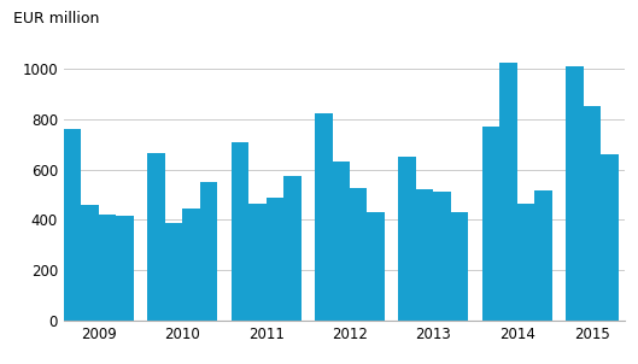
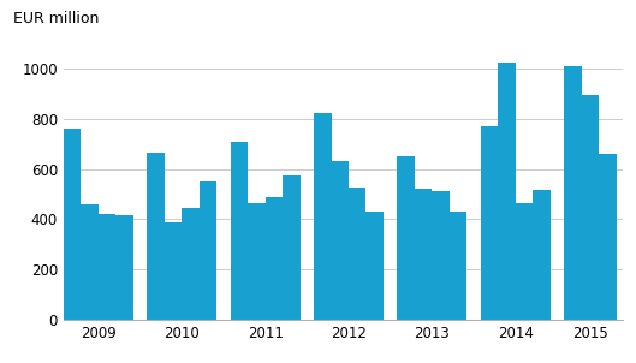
2015: 850 -> 895
